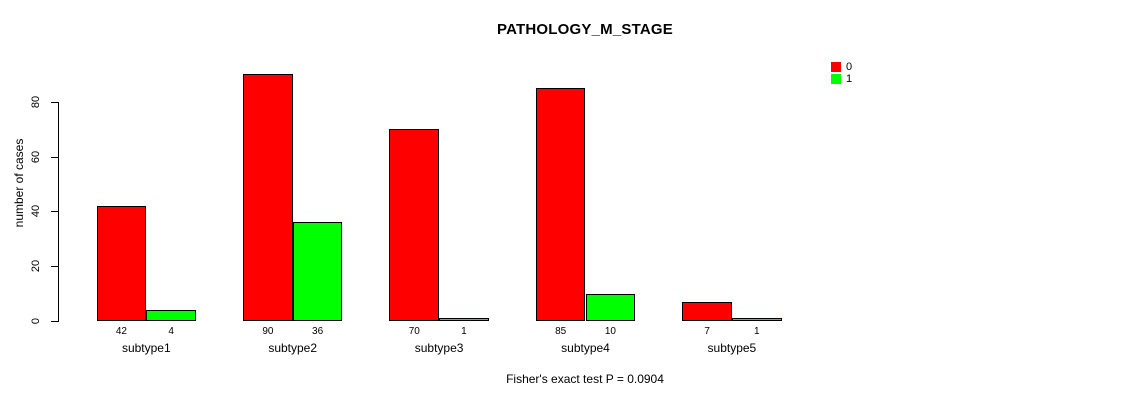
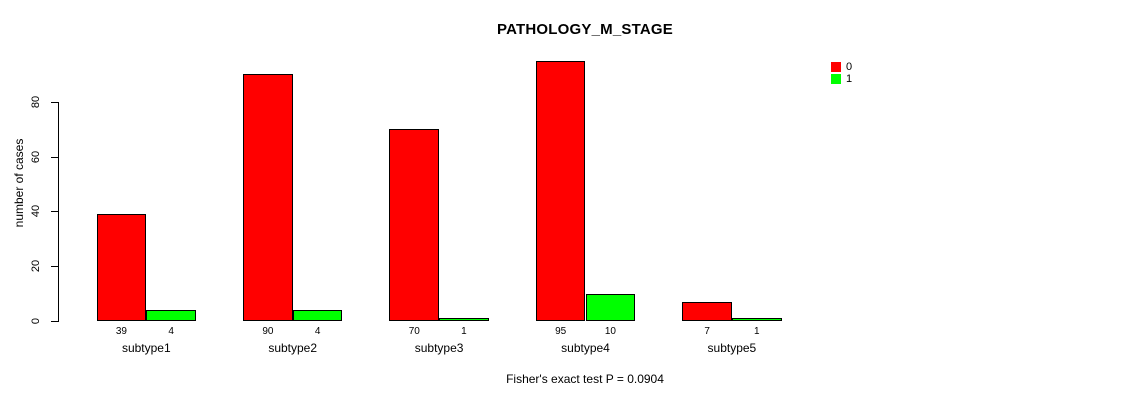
0/subtype1: 42 -> 39
1/subtype2: 36 -> 4
0/subtype4: 85 -> 95
